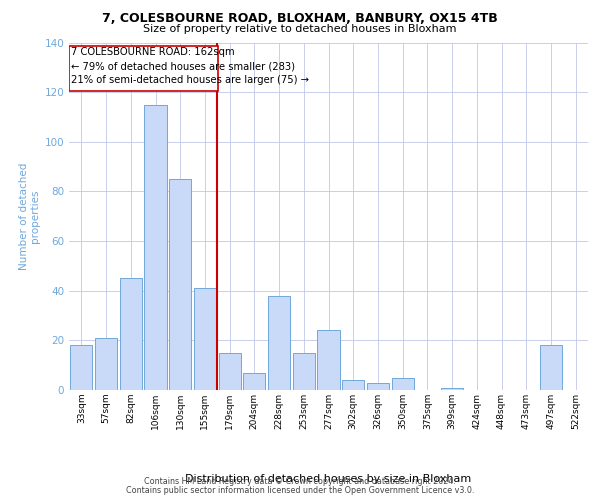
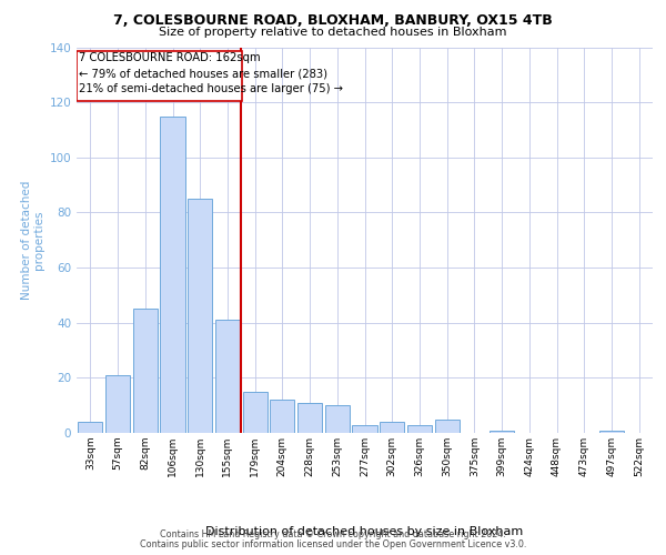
33sqm: 18 -> 4
204sqm: 7 -> 12
228sqm: 38 -> 11
253sqm: 15 -> 10
277sqm: 24 -> 3
497sqm: 18 -> 1
